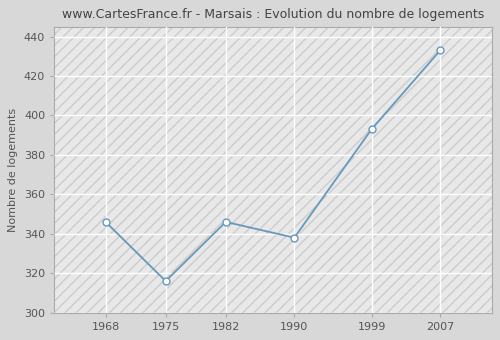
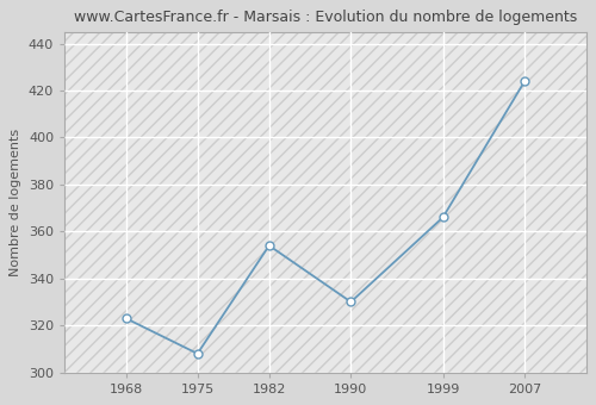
1968: 346 -> 323
1975: 316 -> 308
1982: 346 -> 354
1990: 338 -> 330
1999: 393 -> 366
2007: 433 -> 424
